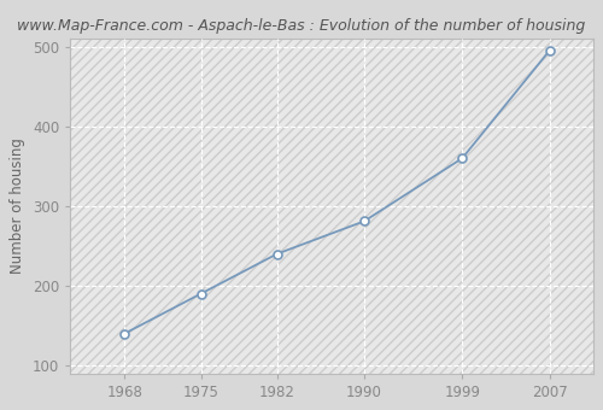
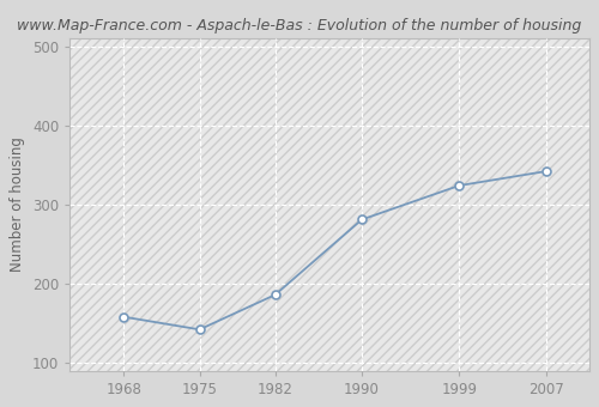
1968: 140 -> 158
1975: 190 -> 142
1982: 240 -> 186
1999: 360 -> 324
2007: 495 -> 342
